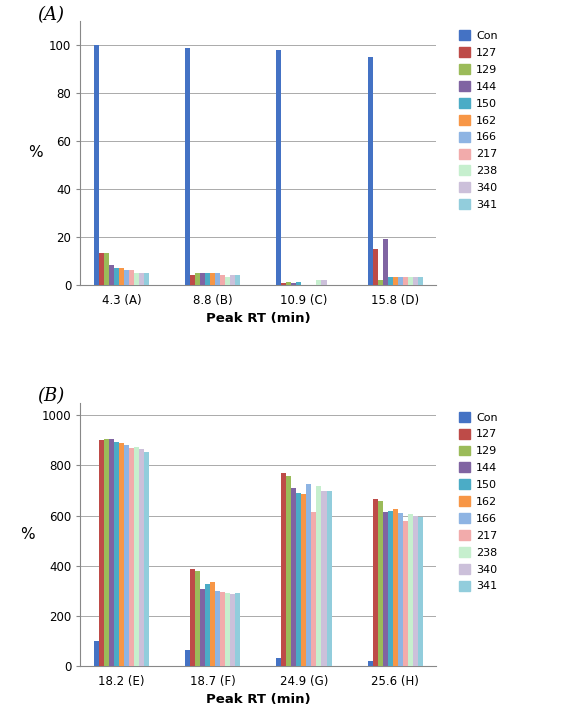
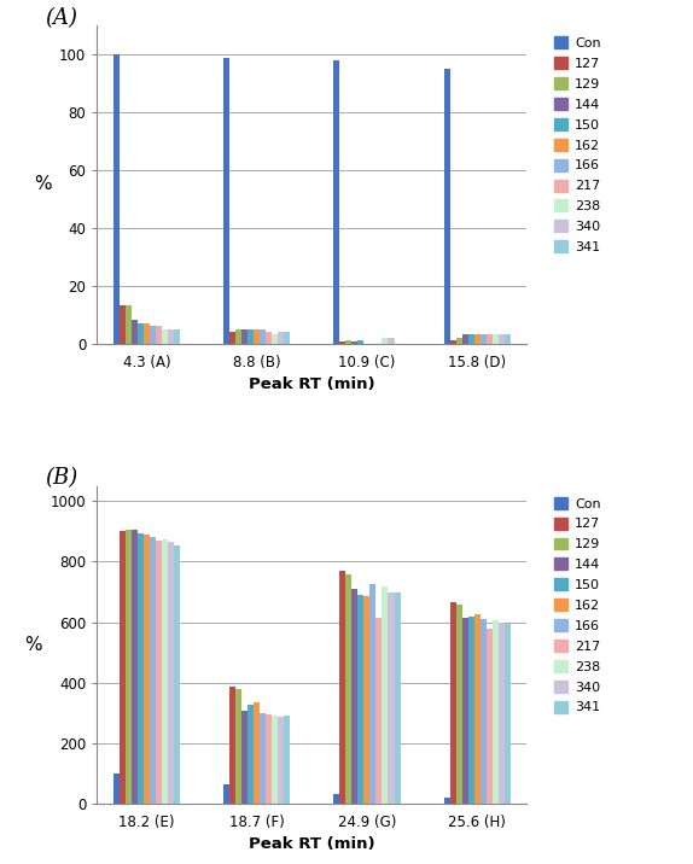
127/15.8 (D): 15.0 -> 1.0
144/15.8 (D): 19.0 -> 3.0
